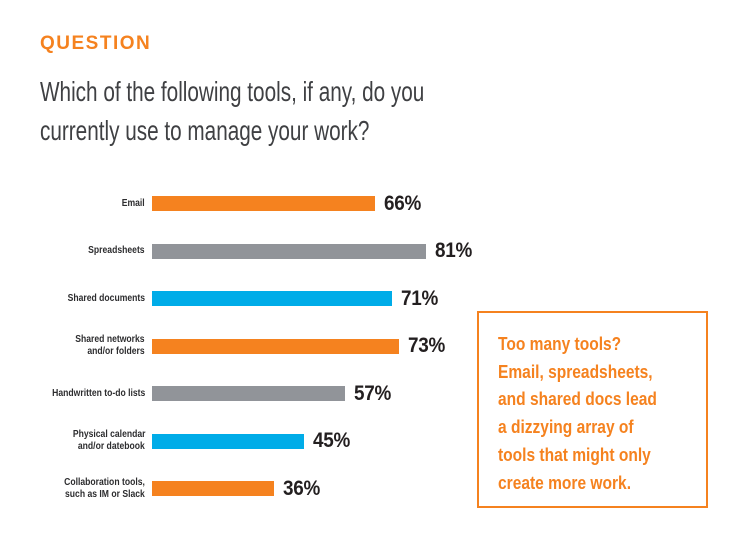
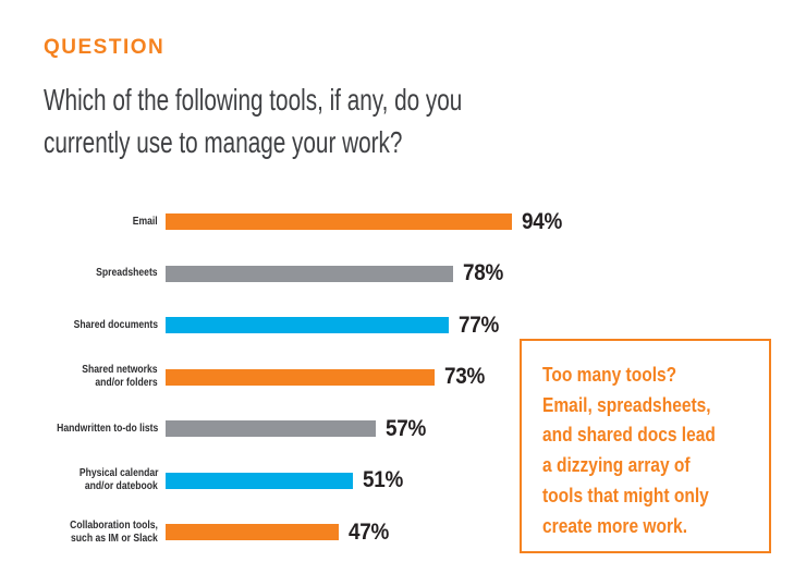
Email: 66% -> 94%
Spreadsheets: 81% -> 78%
Shared documents: 71% -> 77%
Physical calendar and/or datebook: 45% -> 51%
Collaboration tools, such as IM or Slack: 36% -> 47%
